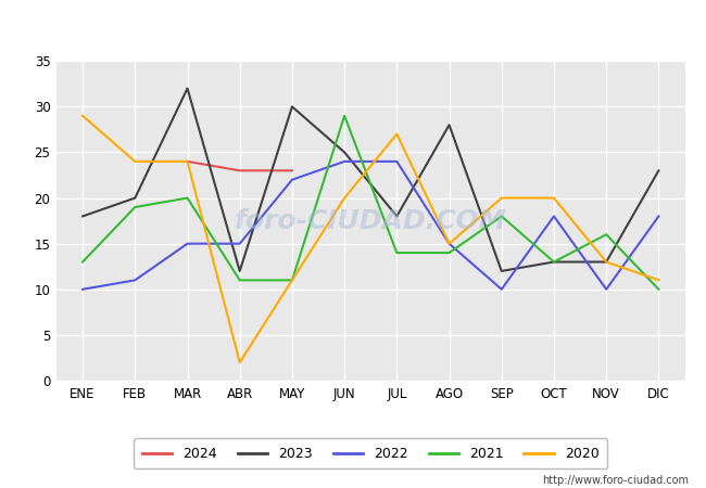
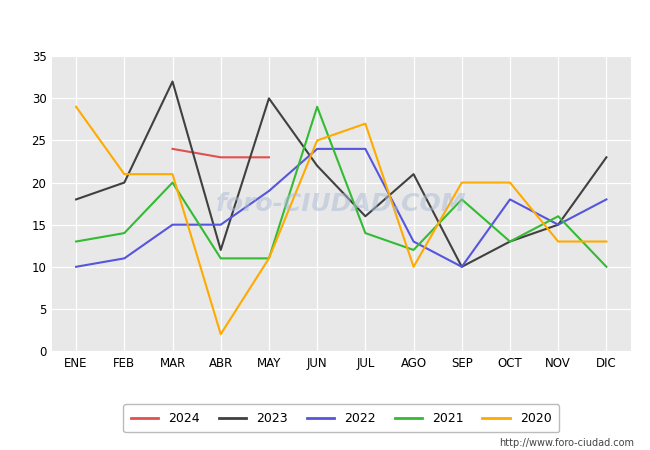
2021/FEB: 19 -> 14
2020/FEB: 24 -> 21
2020/MAR: 24 -> 21
2022/MAY: 22 -> 19
2023/JUN: 25 -> 22
2020/JUN: 20 -> 25
2023/JUL: 18 -> 16
2023/AGO: 28 -> 21
2022/AGO: 15 -> 13
2021/AGO: 14 -> 12
2020/AGO: 15 -> 10
2023/SEP: 12 -> 10
2023/NOV: 13 -> 15
2022/NOV: 10 -> 15
2020/DIC: 11 -> 13
